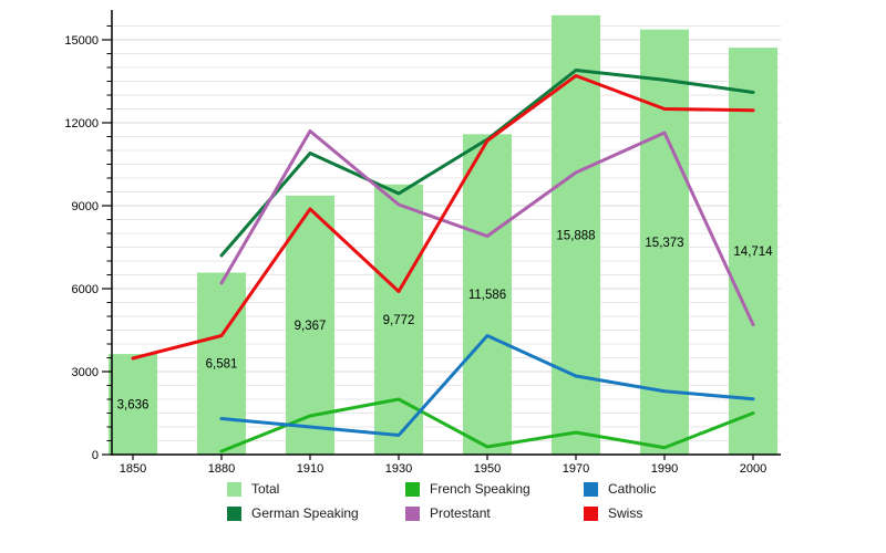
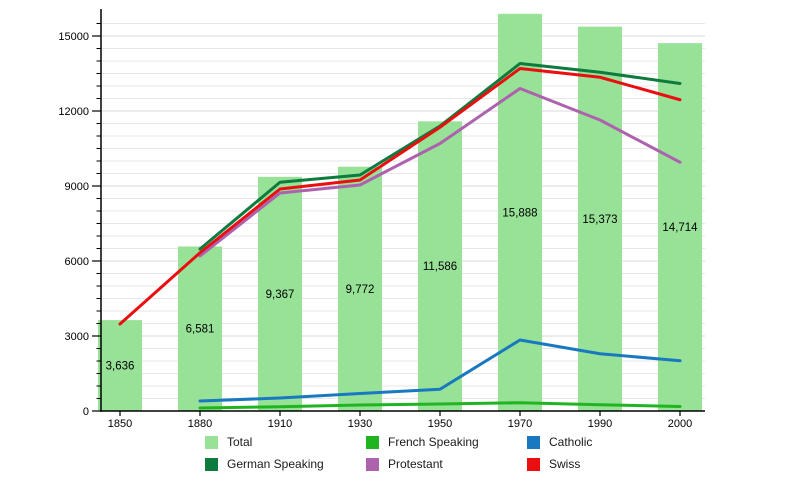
German Speaking/1880: 7200 -> 6500
Catholic/1880: 1300 -> 400
Swiss/1880: 4300 -> 6300
German Speaking/1910: 10900 -> 9200
French Speaking/1910: 1400 -> 200
Protestant/1910: 11700 -> 8700
Catholic/1910: 1000 -> 500
French Speaking/1930: 2000 -> 200
Swiss/1930: 5900 -> 9200
Protestant/1950: 7900 -> 10700
Catholic/1950: 4300 -> 900
French Speaking/1970: 800 -> 300
Protestant/1970: 10200 -> 12900
Swiss/1990: 12500 -> 13400
French Speaking/2000: 1500 -> 200
Protestant/2000: 4700 -> 10000
